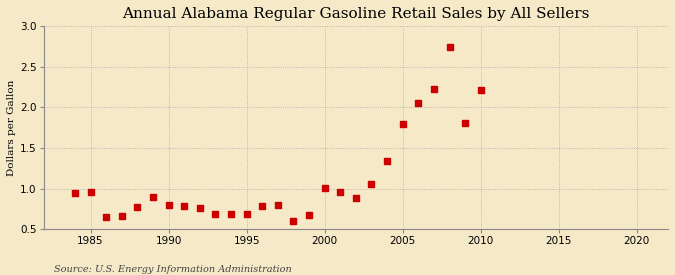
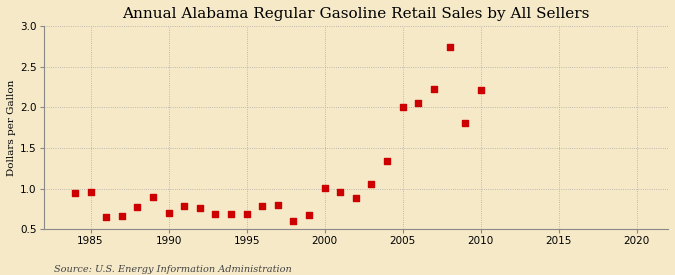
1990: 0.80 -> 0.70
2005: 1.79 -> 2.00
